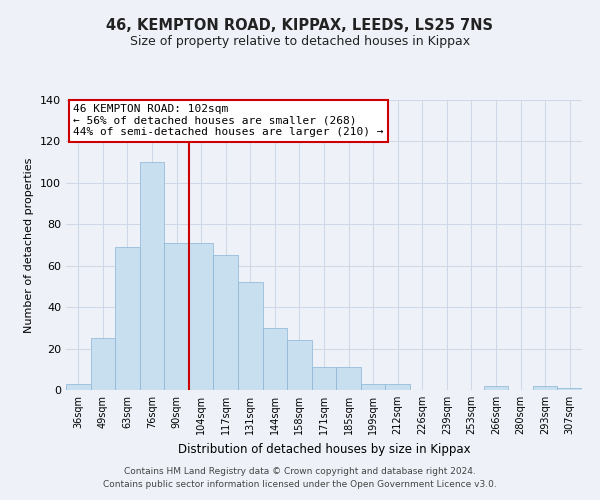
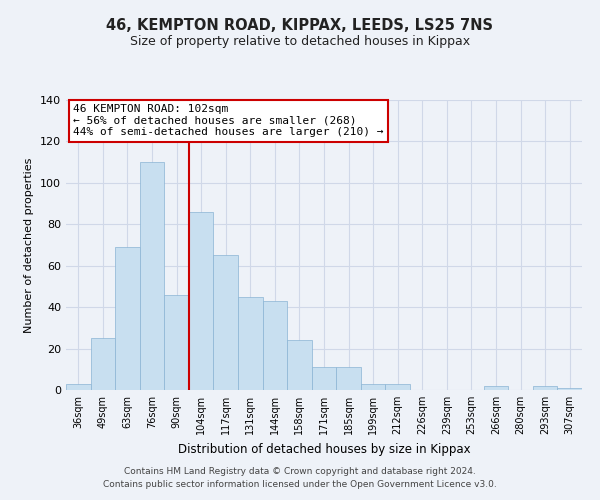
90sqm: 71 -> 46
104sqm: 71 -> 86
131sqm: 52 -> 45
144sqm: 30 -> 43
